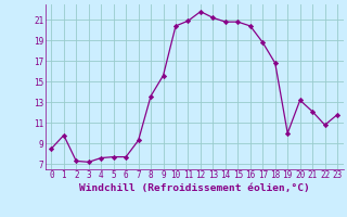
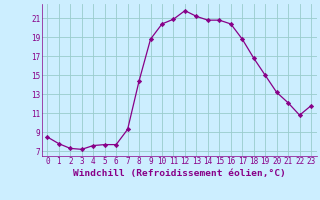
1: 9.8 -> 7.8
8: 13.6 -> 14.4
9: 15.6 -> 18.8
19: 10.0 -> 15.0
